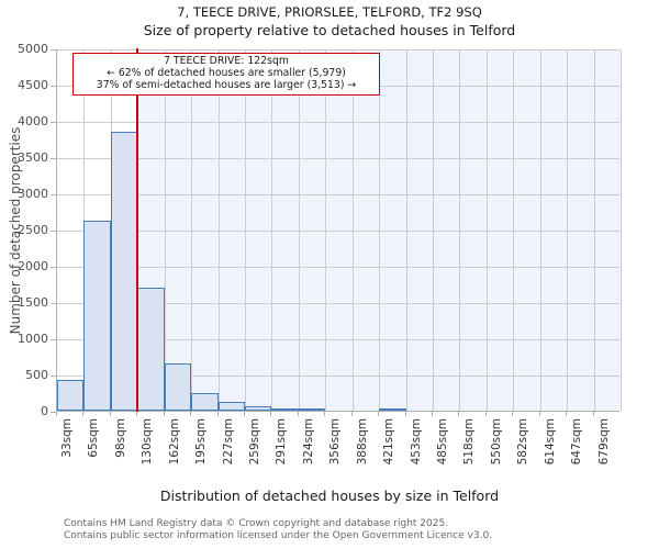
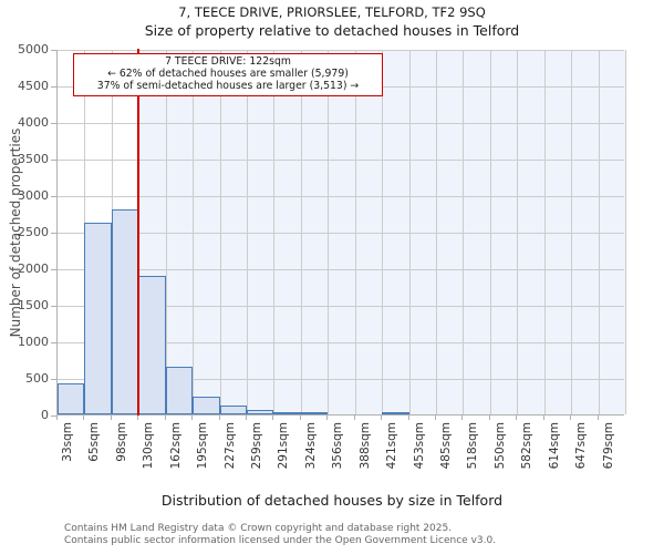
98sqm: 3800 -> 2800
130sqm: 1700 -> 1900
